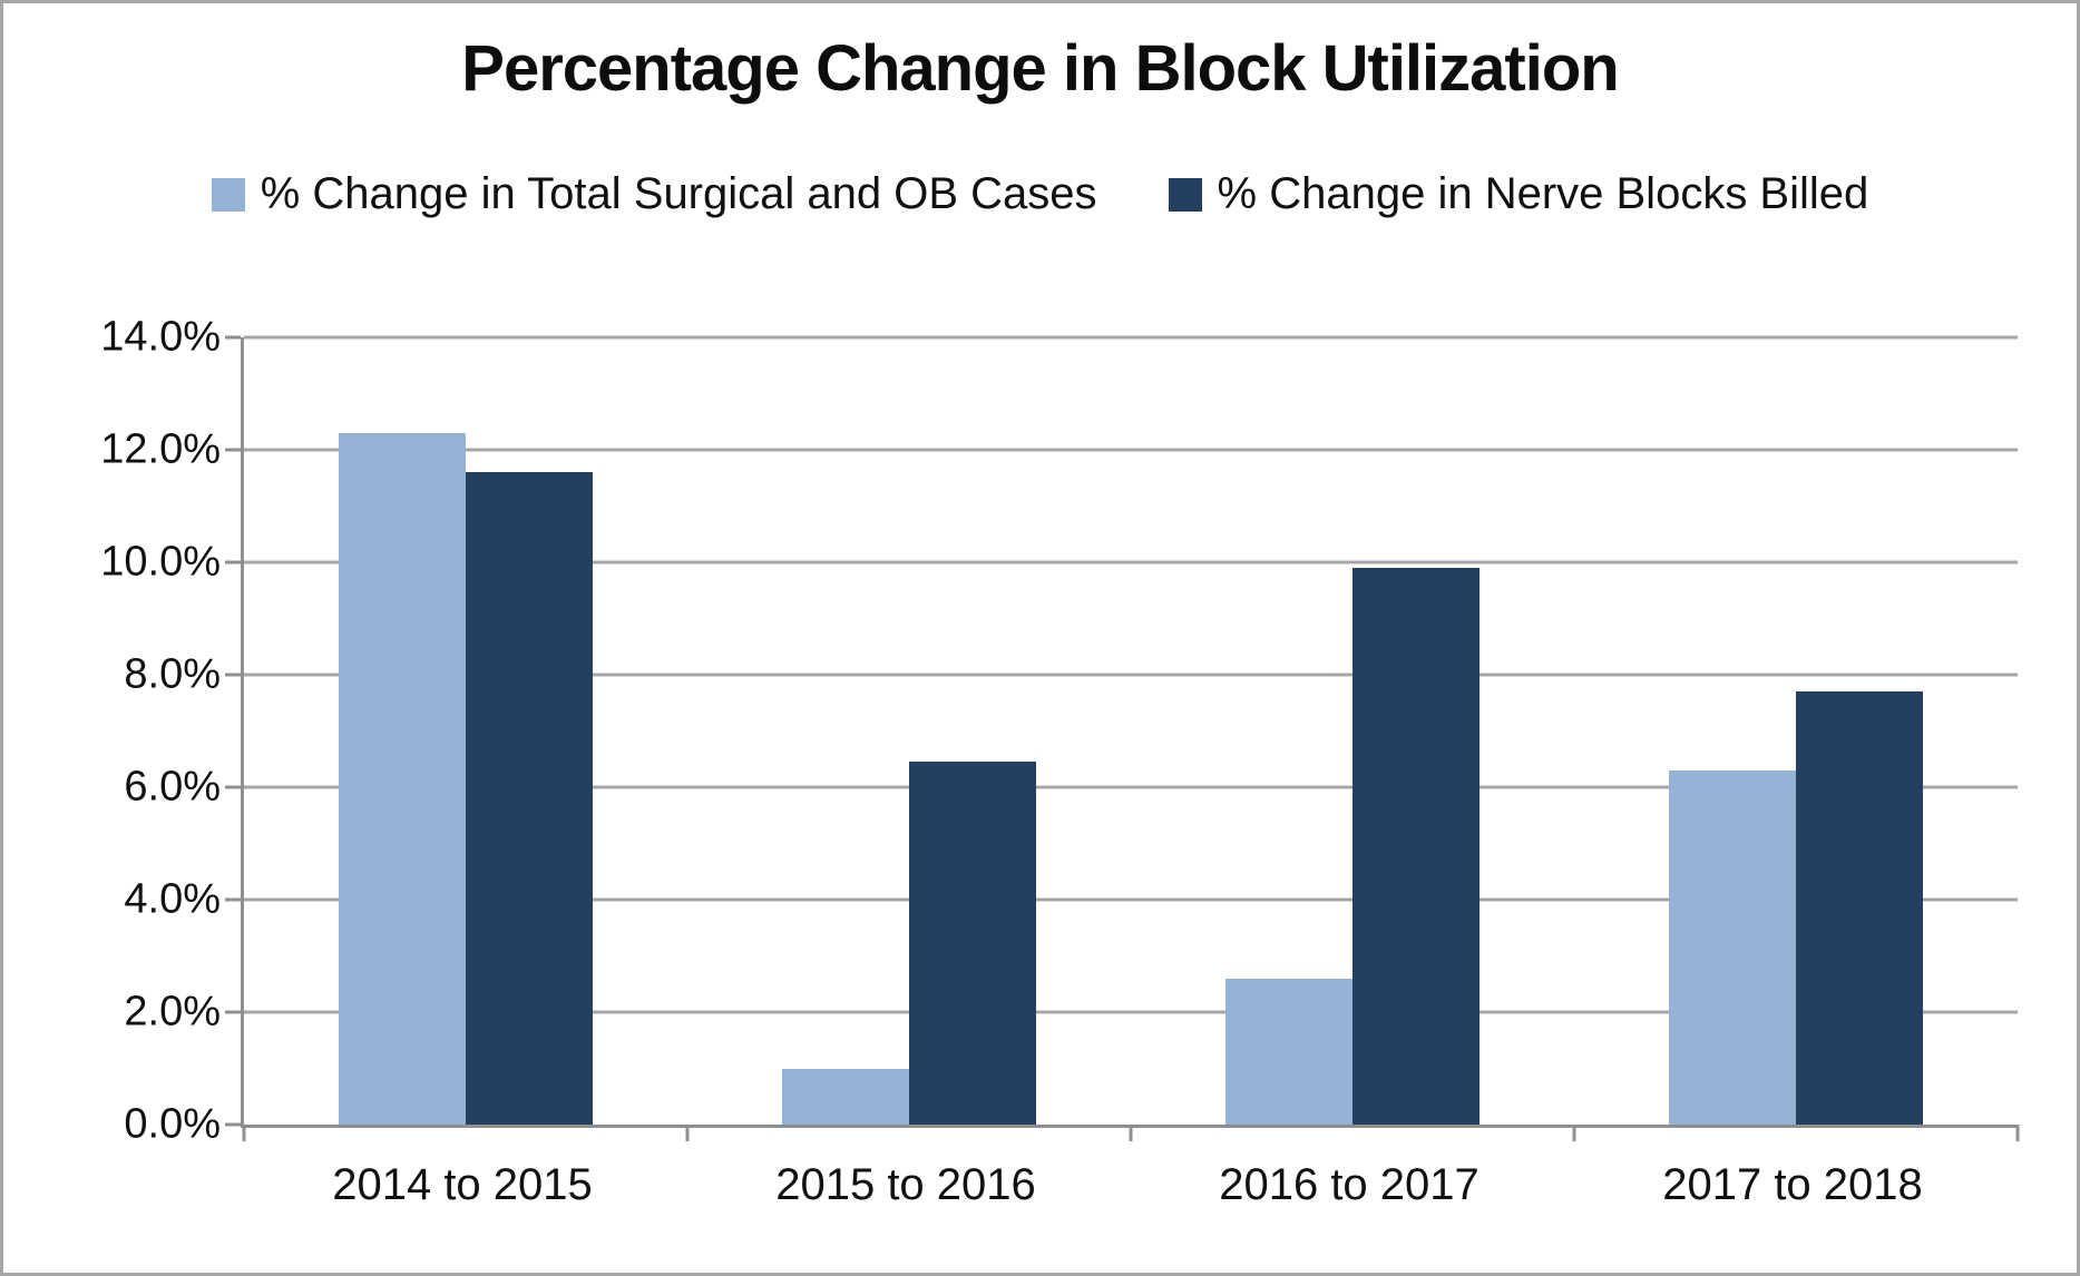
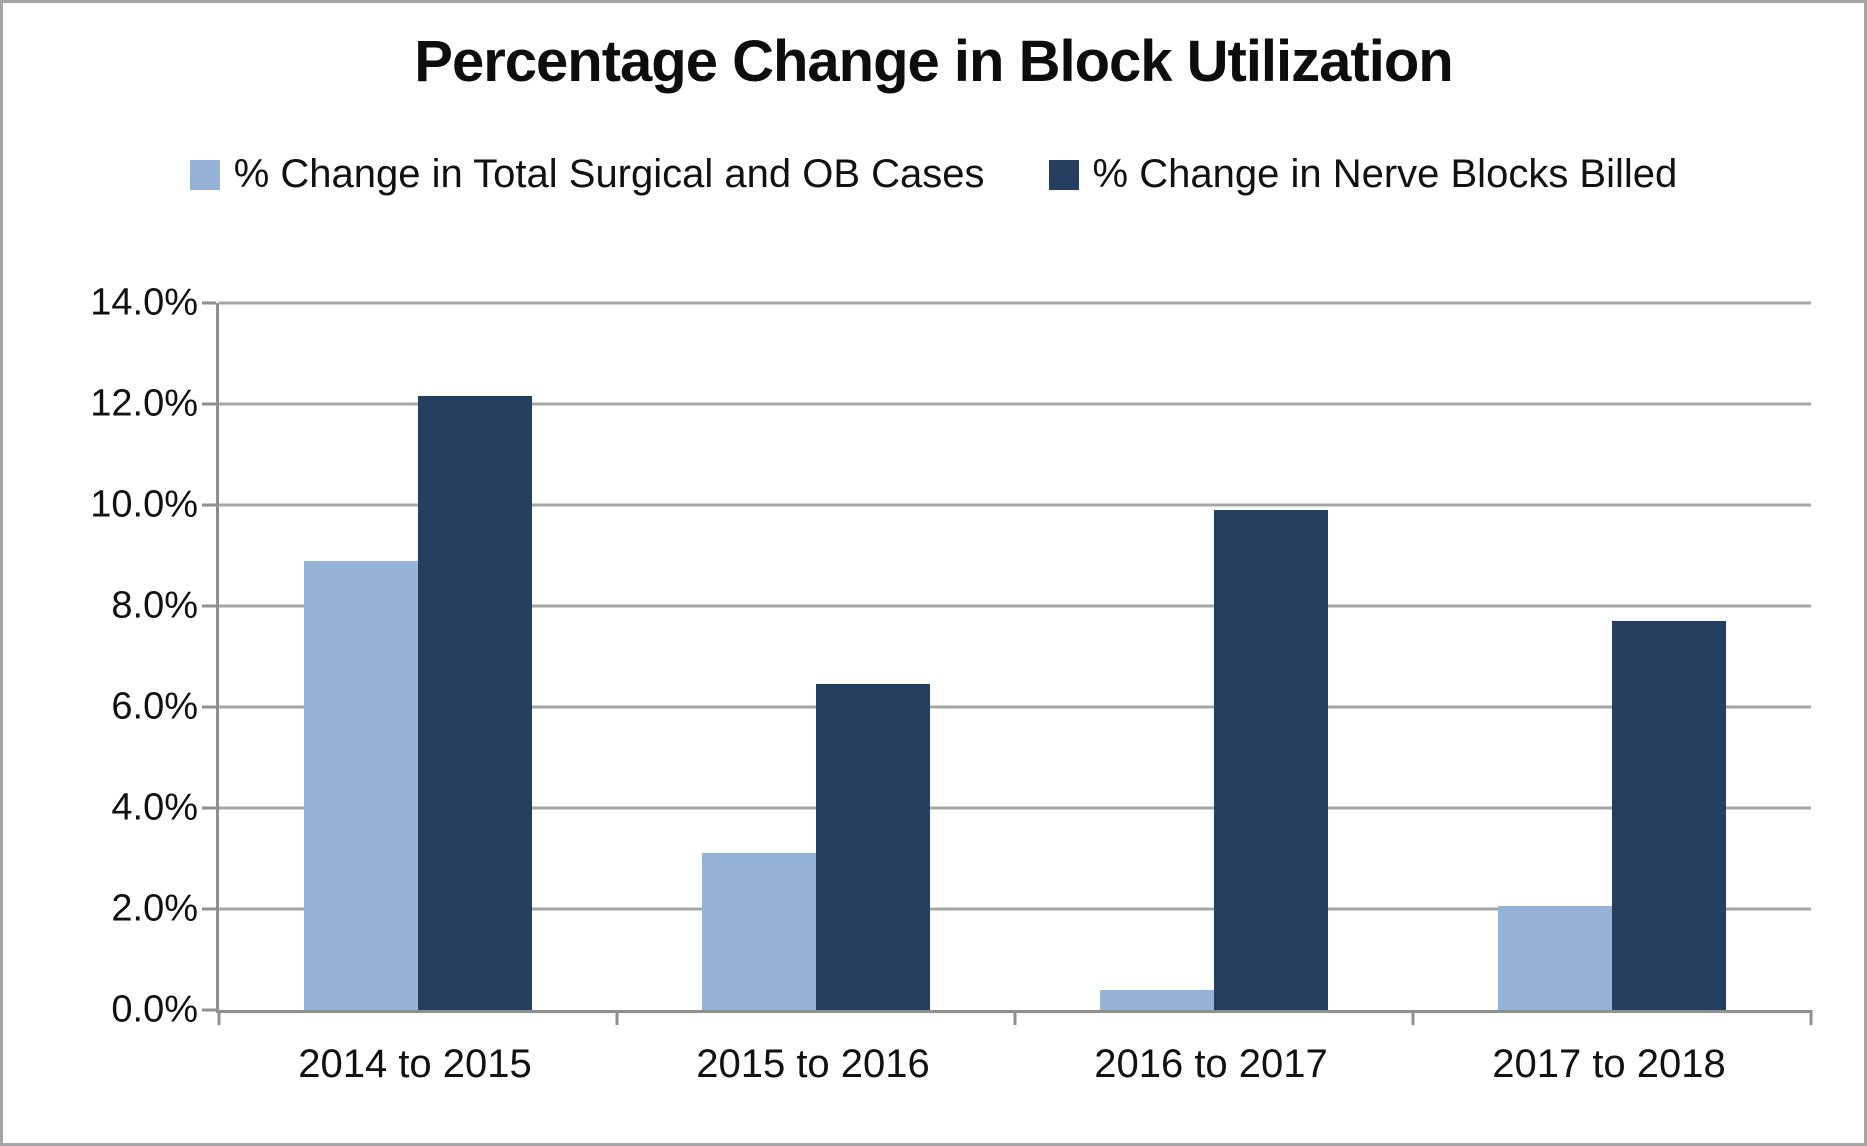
% Change in Total Surgical and OB Cases/2014 to 2015: 12.3% -> 8.9%
% Change in Nerve Blocks Billed/2014 to 2015: 11.6% -> 12.2%
% Change in Total Surgical and OB Cases/2015 to 2016: 1.0% -> 3.1%
% Change in Total Surgical and OB Cases/2016 to 2017: 2.6% -> 0.4%
% Change in Total Surgical and OB Cases/2017 to 2018: 6.3% -> 2.0%
